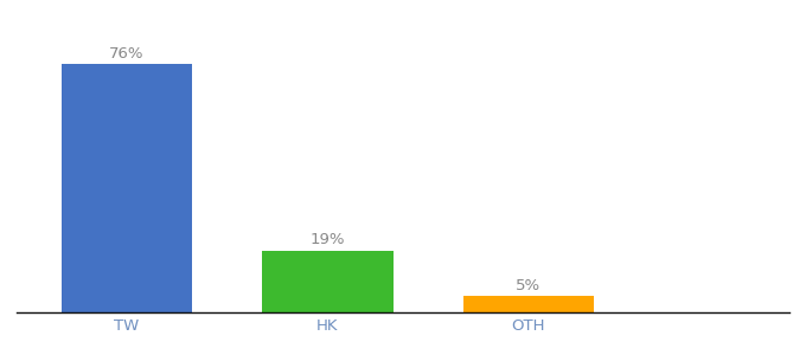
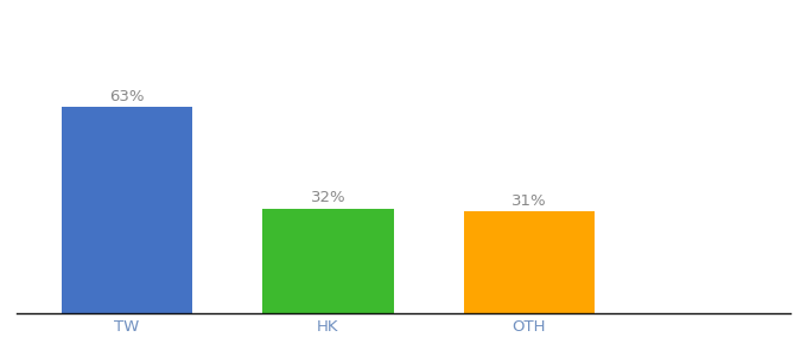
TW: 76% -> 63%
HK: 19% -> 32%
OTH: 5% -> 31%
